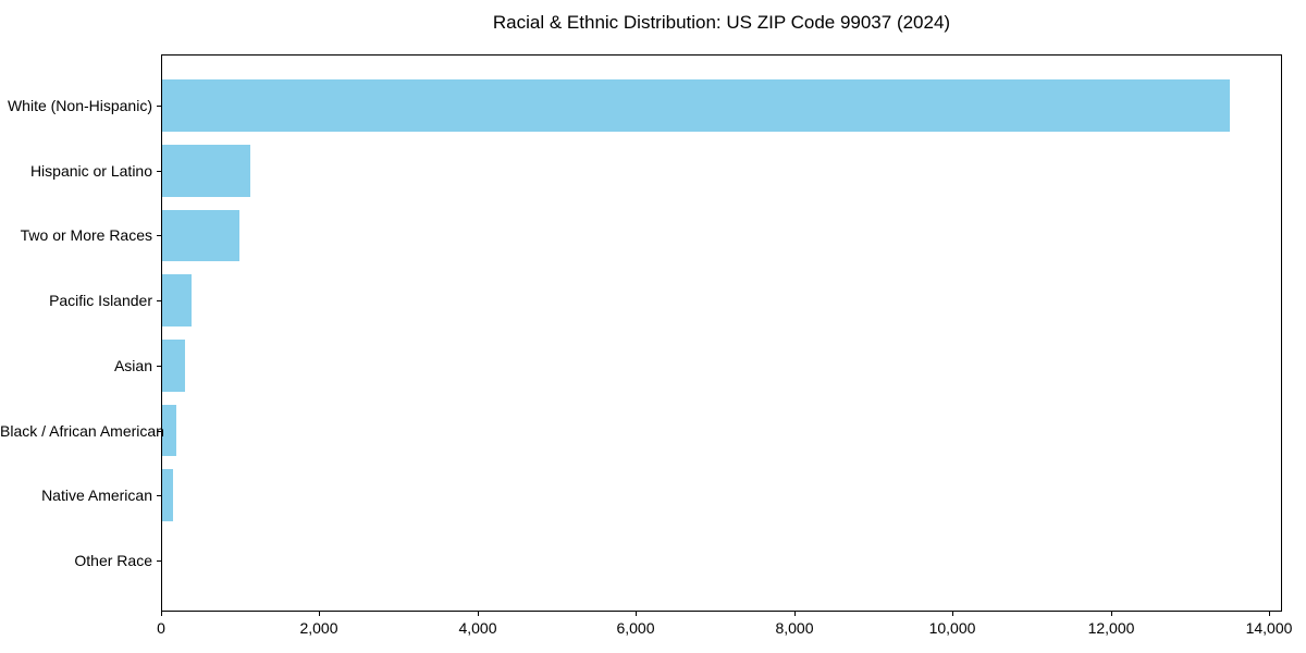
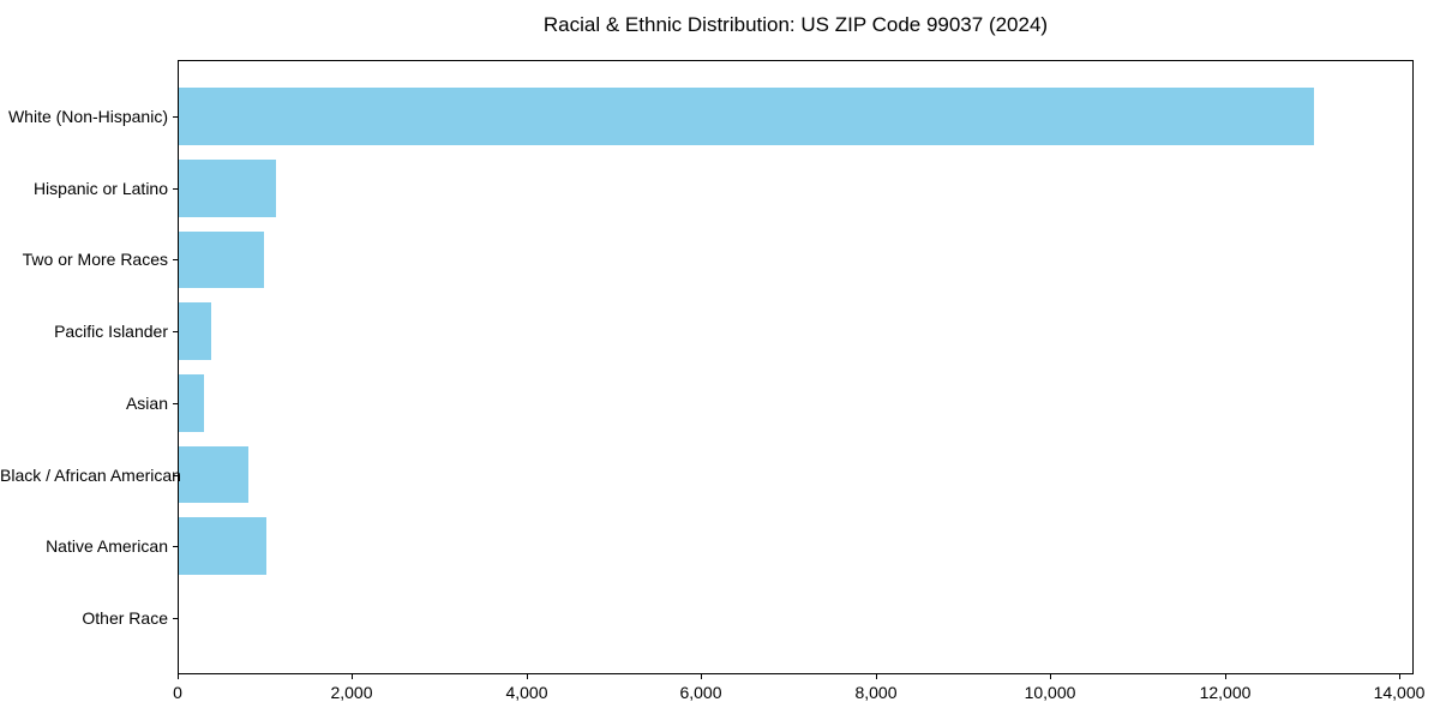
White (Non-Hispanic): 13500 -> 13000
Black / African American: 200 -> 800
Native American: 100 -> 1000
